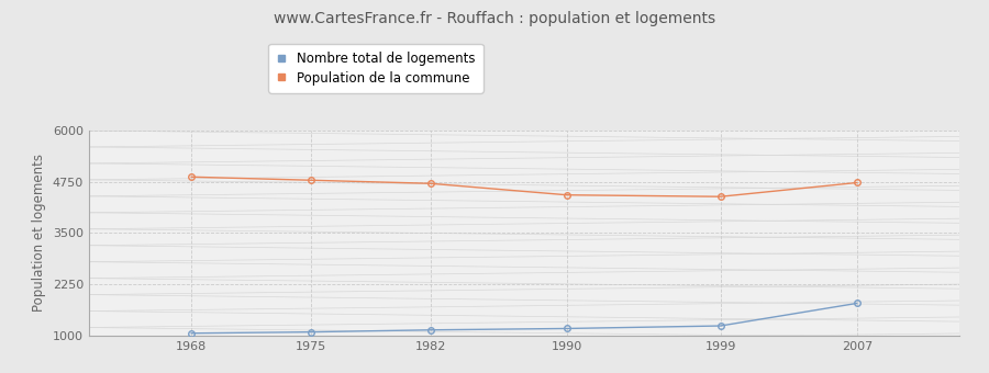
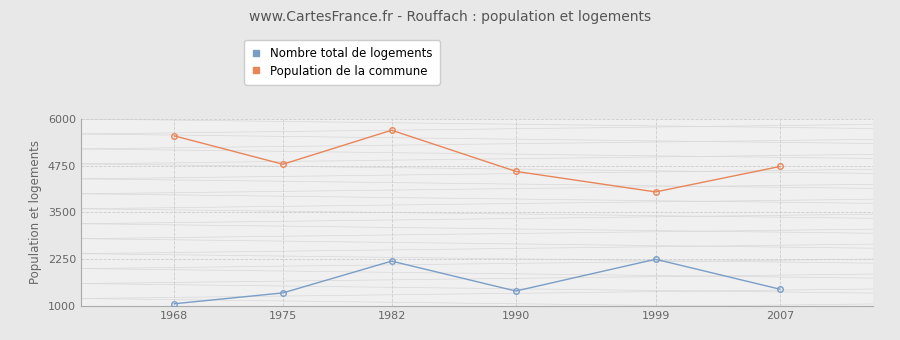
Population de la commune/1968: 4870 -> 5550
Nombre total de logements/1975: 1090 -> 1350
Nombre total de logements/1982: 1140 -> 2200
Population de la commune/1982: 4710 -> 5700
Nombre total de logements/1990: 1180 -> 1400
Population de la commune/1990: 4430 -> 4600
Nombre total de logements/1999: 1240 -> 2250
Population de la commune/1999: 4390 -> 4050
Nombre total de logements/2007: 1790 -> 1450
